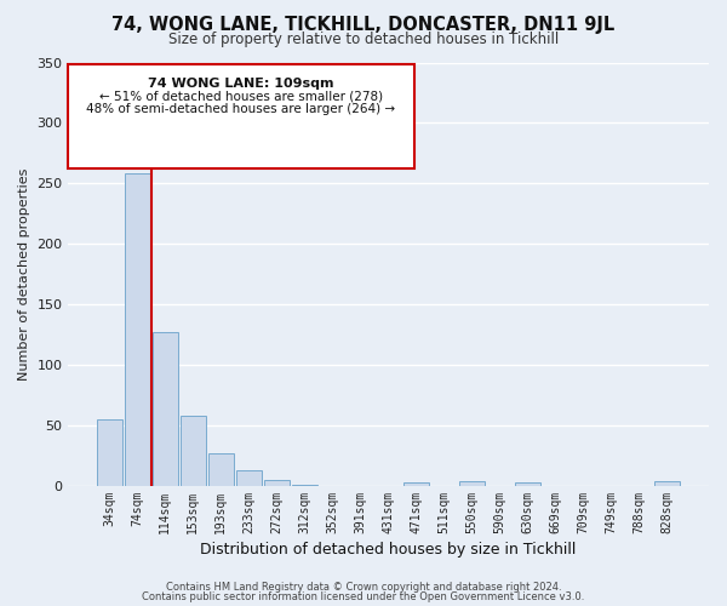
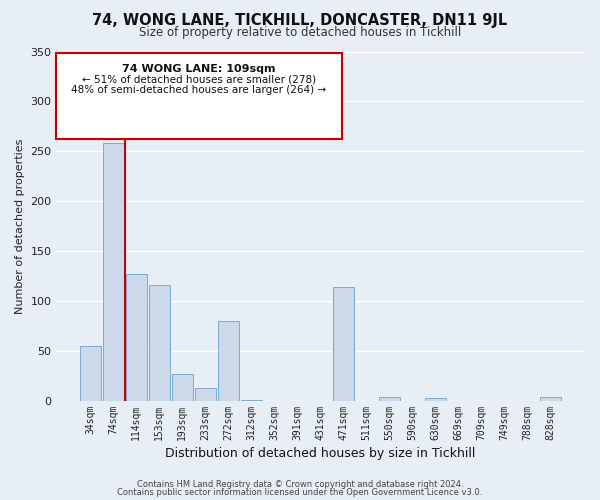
153sqm: 58 -> 116
272sqm: 5 -> 80
471sqm: 3 -> 114
